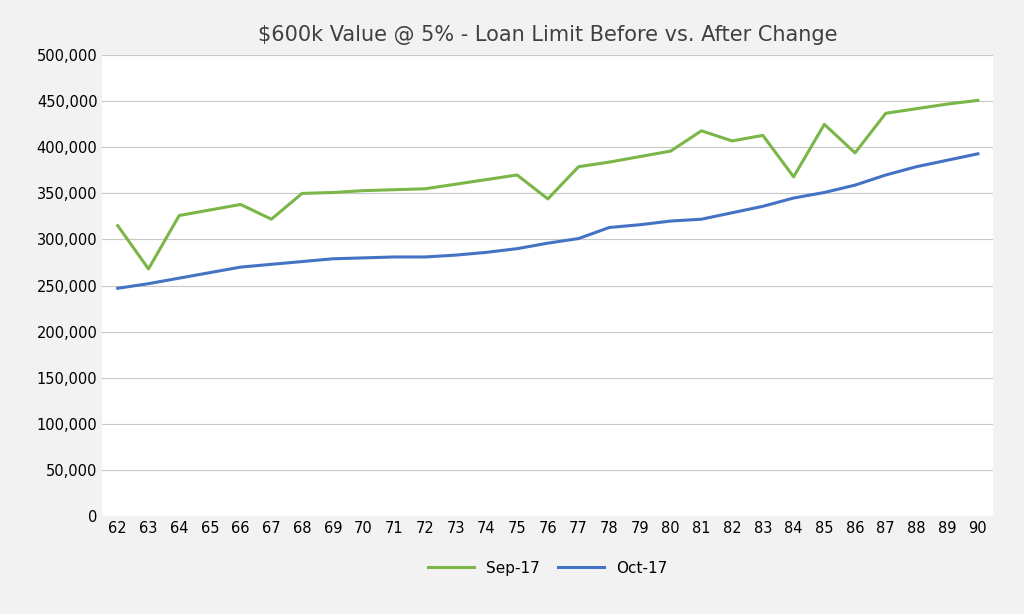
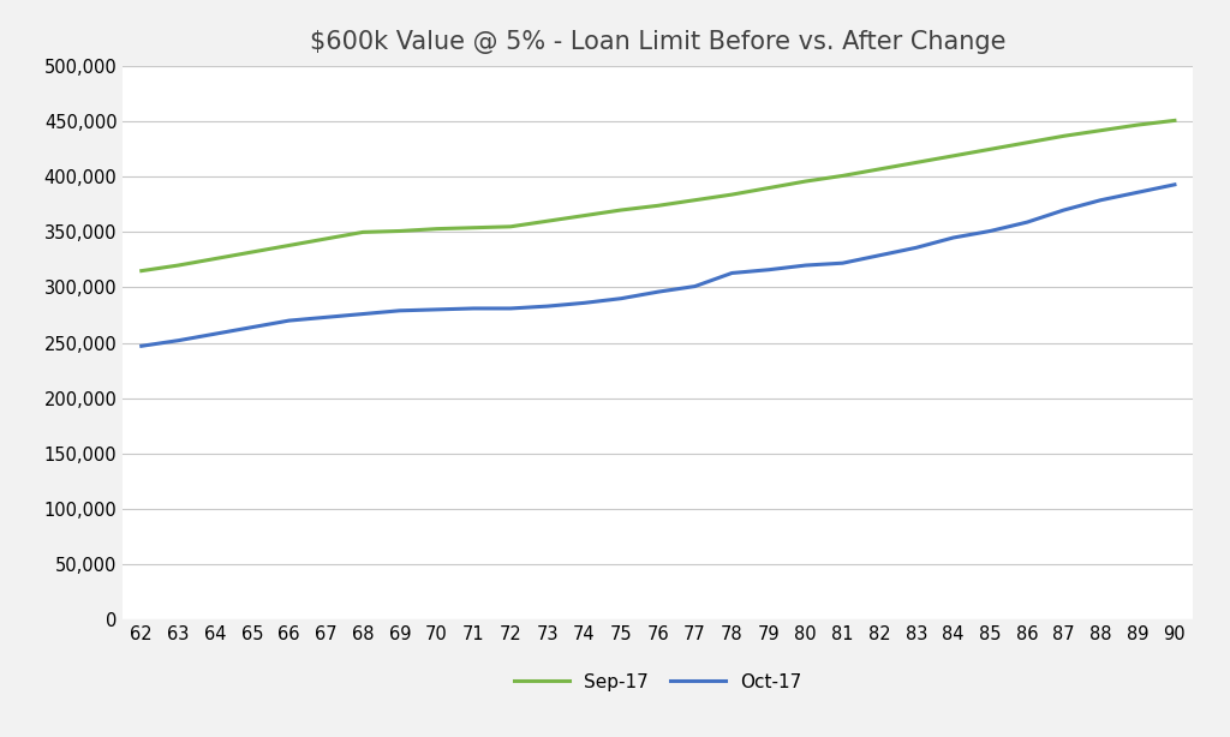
Sep-17/63: 268,000 -> 320,000
Sep-17/67: 322,000 -> 344,000
Sep-17/76: 344,000 -> 374,000
Sep-17/81: 418,000 -> 401,000
Sep-17/84: 368,000 -> 419,000
Sep-17/86: 394,000 -> 431,000
